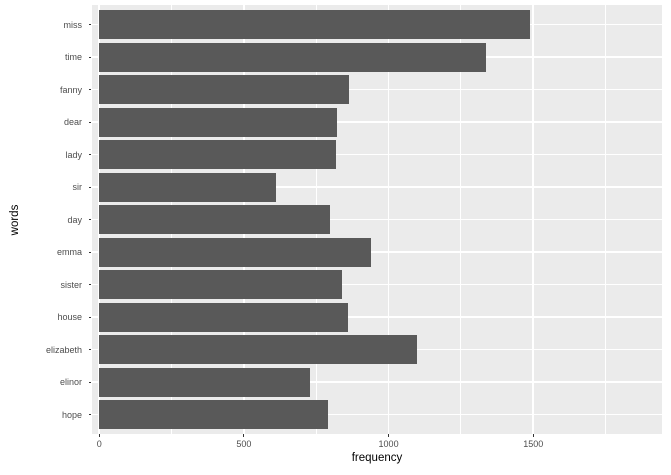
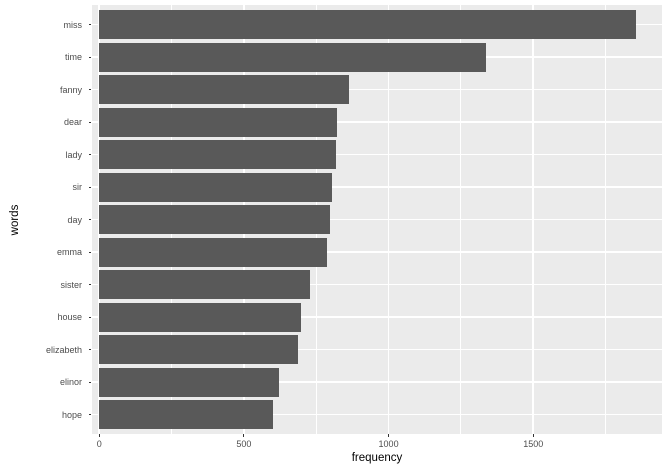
miss: 1490 -> 1860
sir: 610 -> 810
emma: 940 -> 790
sister: 840 -> 730
house: 860 -> 700
elizabeth: 1100 -> 690
elinor: 730 -> 620
hope: 790 -> 600
